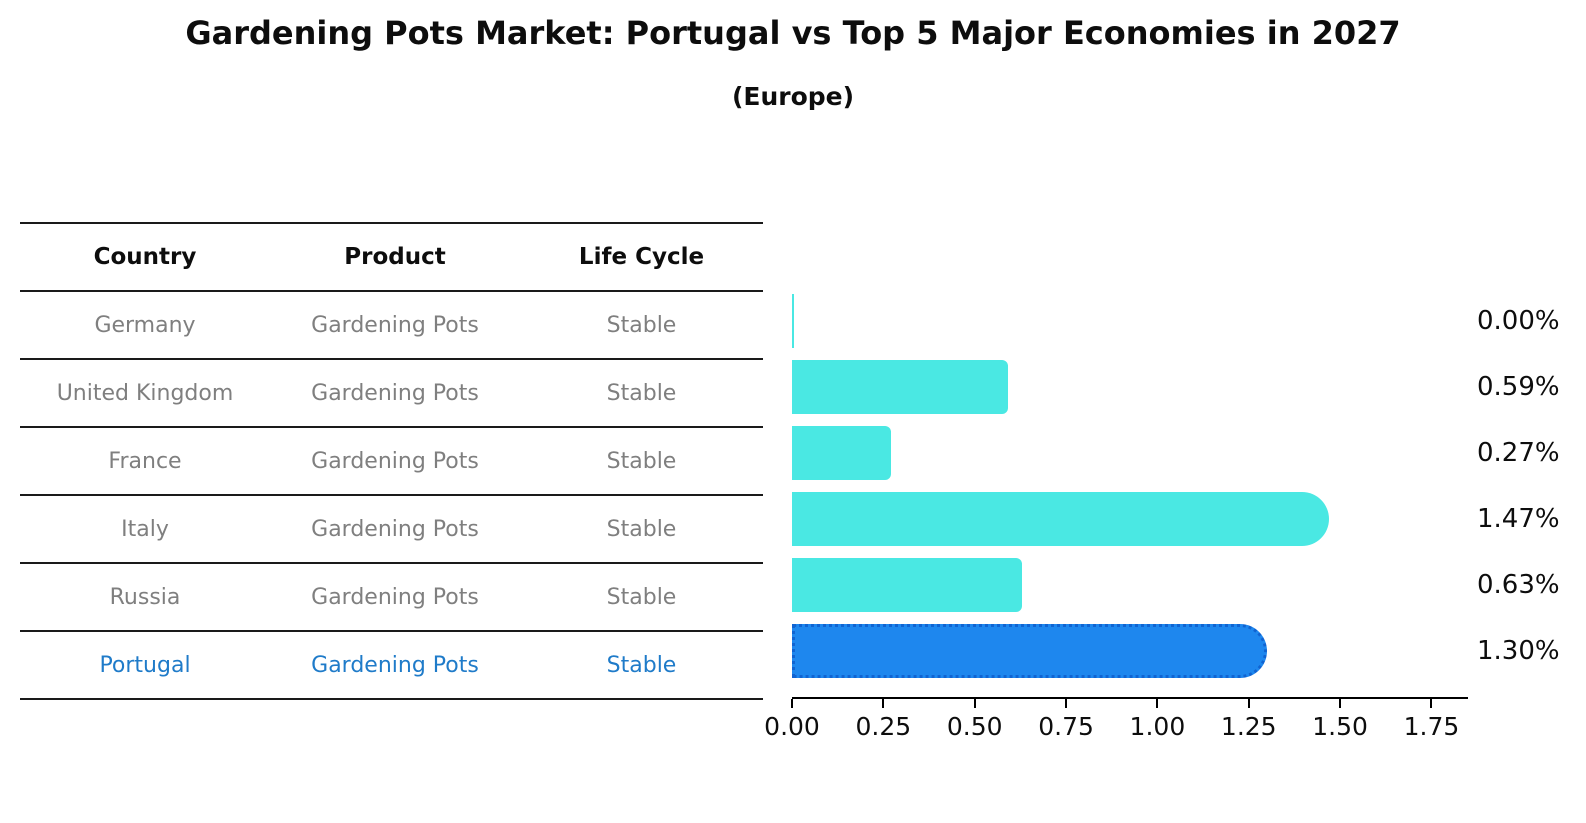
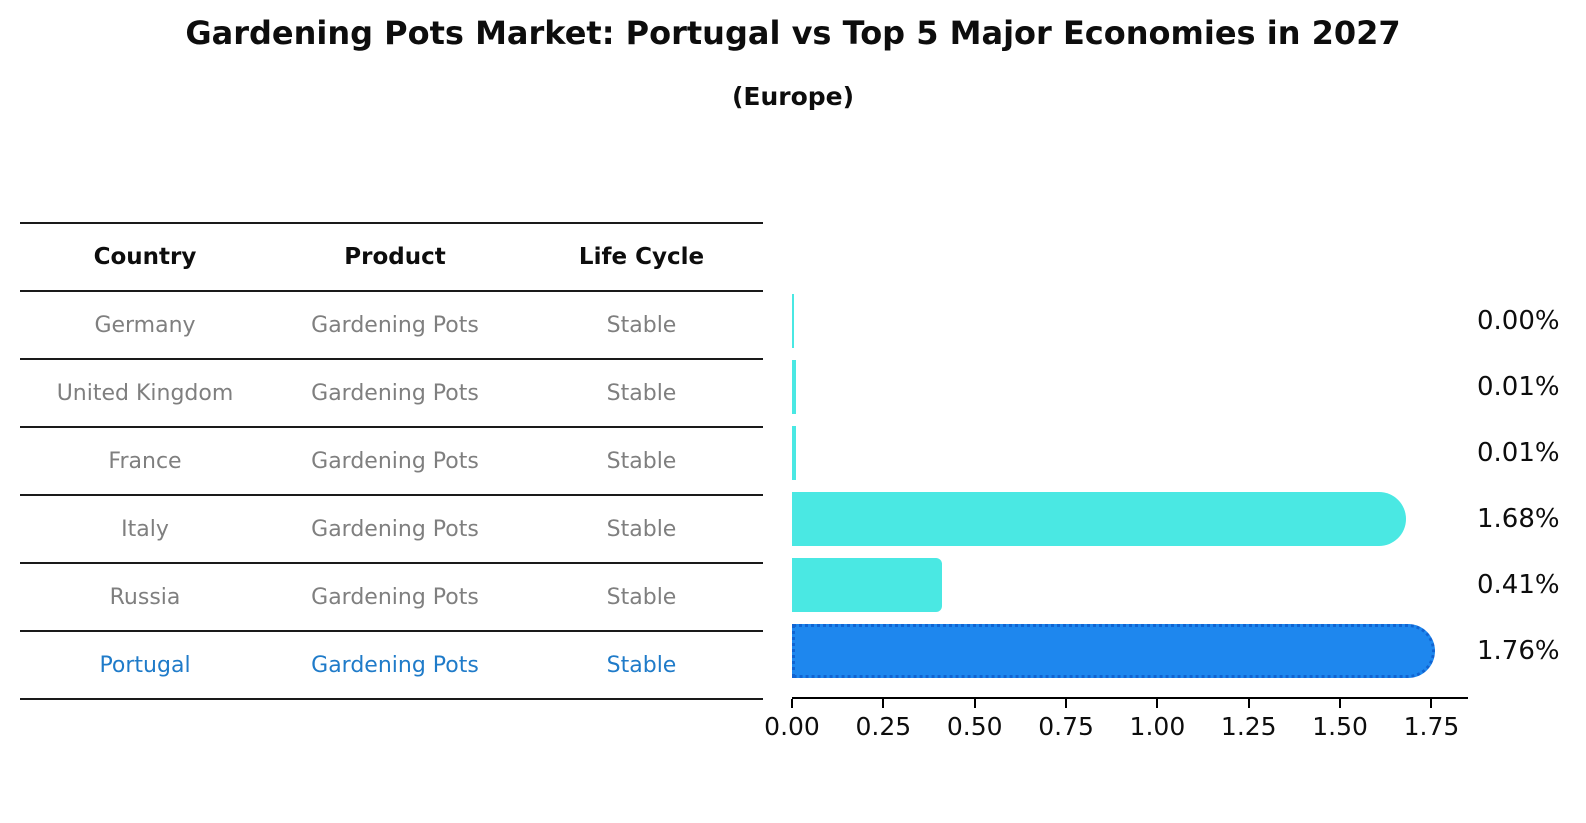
United Kingdom: 0.59% -> 0.01%
France: 0.27% -> 0.01%
Italy: 1.47% -> 1.68%
Russia: 0.63% -> 0.41%
Portugal: 1.30% -> 1.76%
